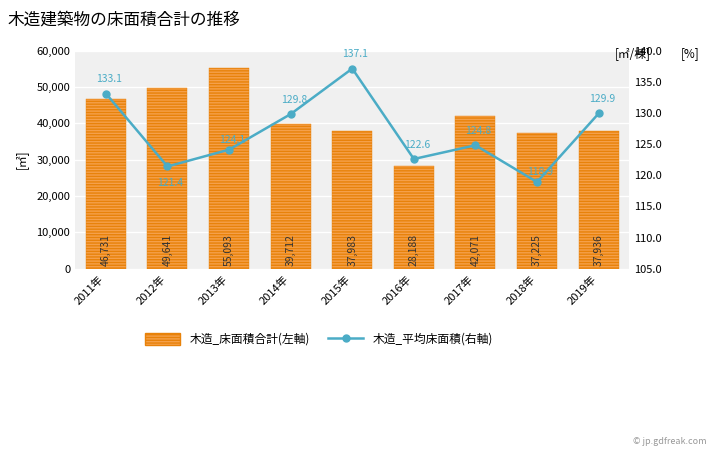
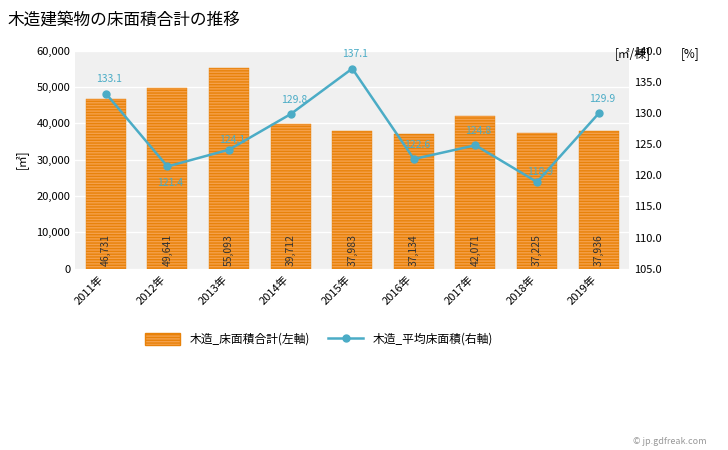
木造_床面積合計(左軸)/2016年: 28,188 -> 37,134
